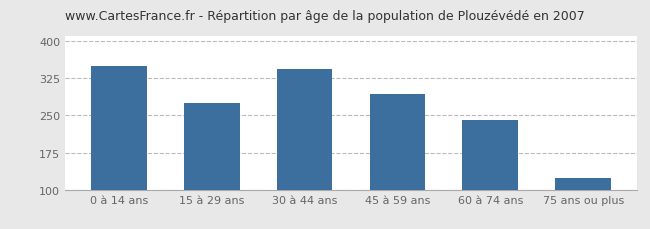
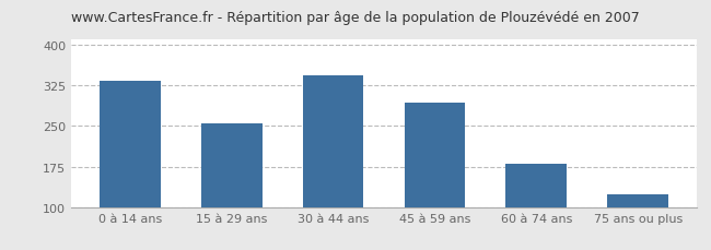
0 à 14 ans: 350 -> 333
15 à 29 ans: 275 -> 254
60 à 74 ans: 240 -> 181
